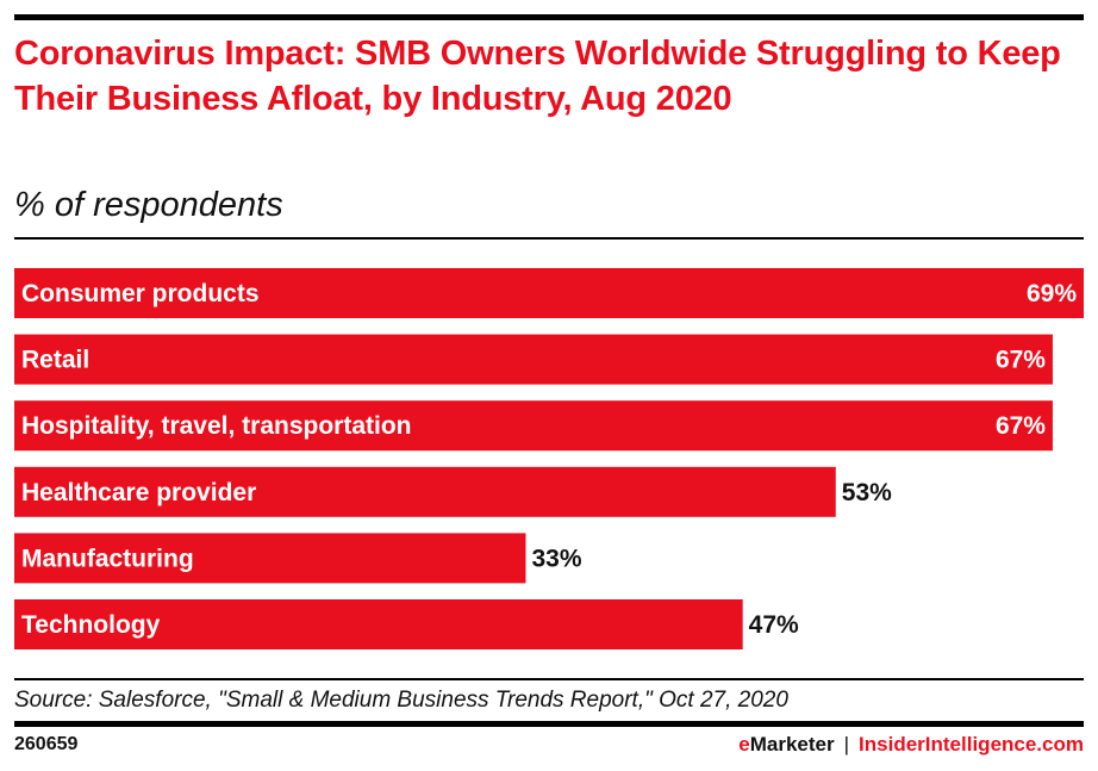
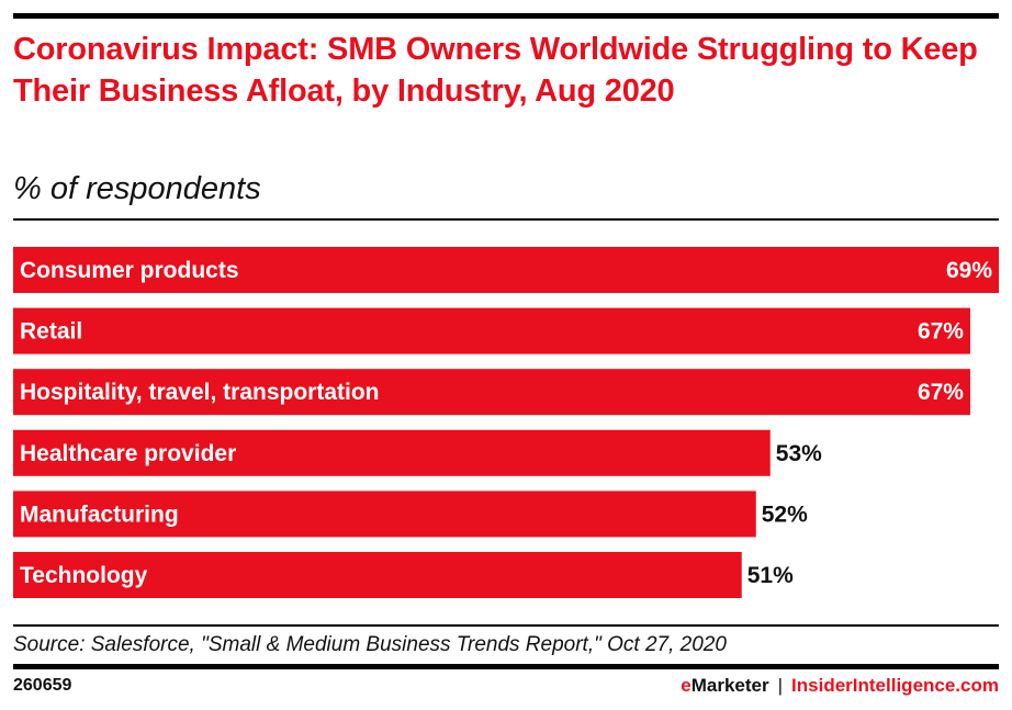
Manufacturing: 33% -> 52%
Technology: 47% -> 51%
